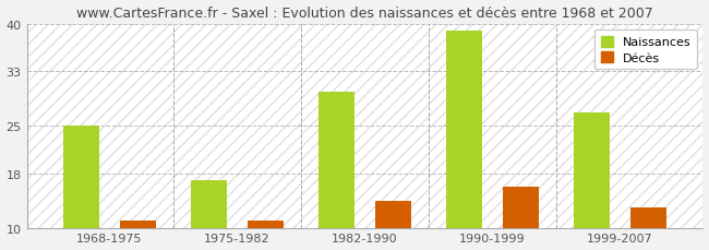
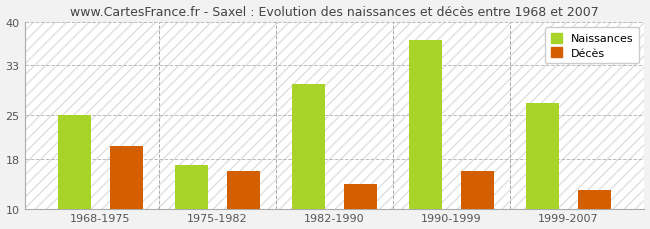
Décès/1968-1975: 11 -> 20
Décès/1975-1982: 11 -> 16
Naissances/1990-1999: 39 -> 37
